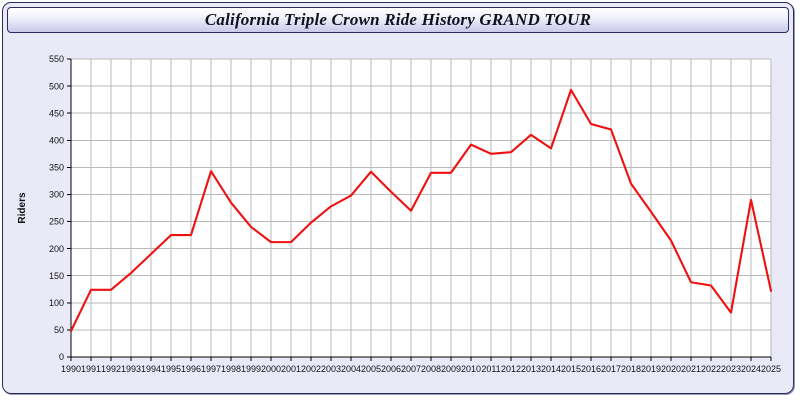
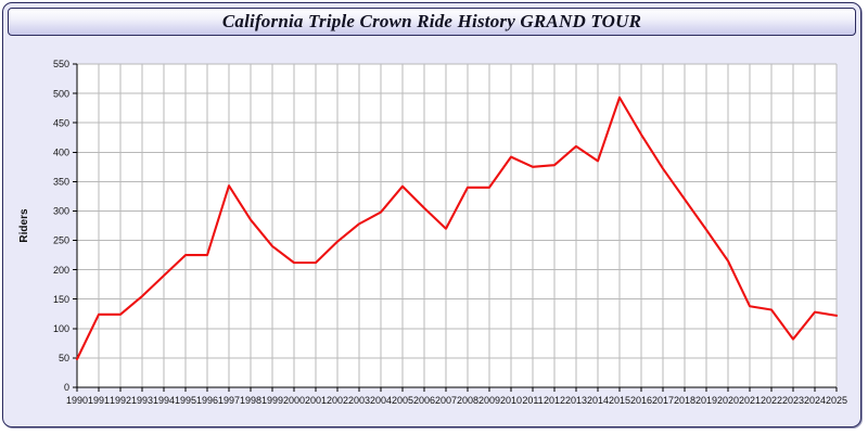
2017: 420 -> 370
2024: 290 -> 130
